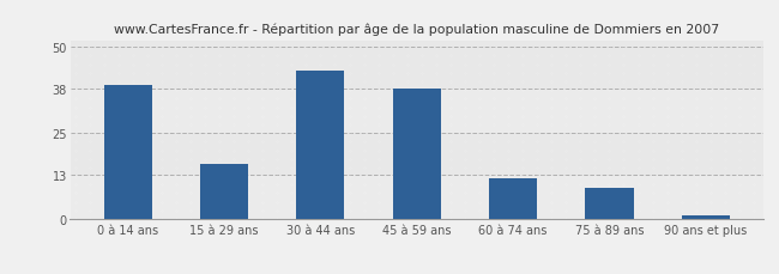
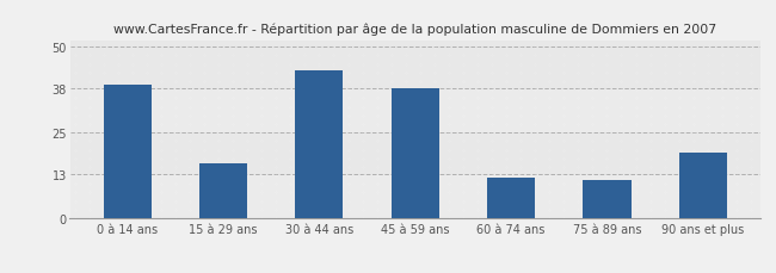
75 à 89 ans: 9 -> 11
90 ans et plus: 1 -> 19
